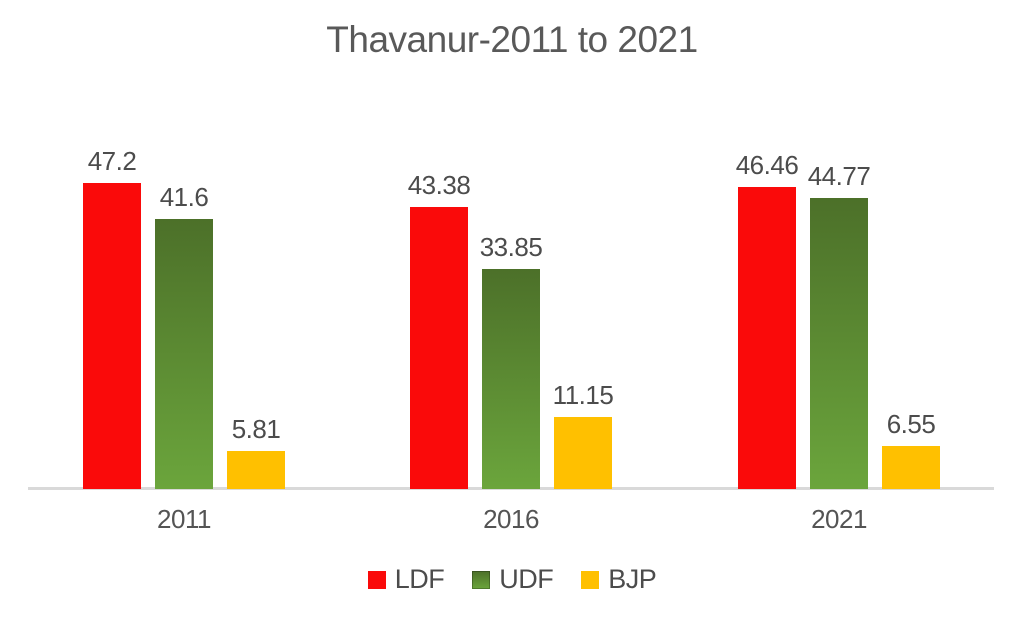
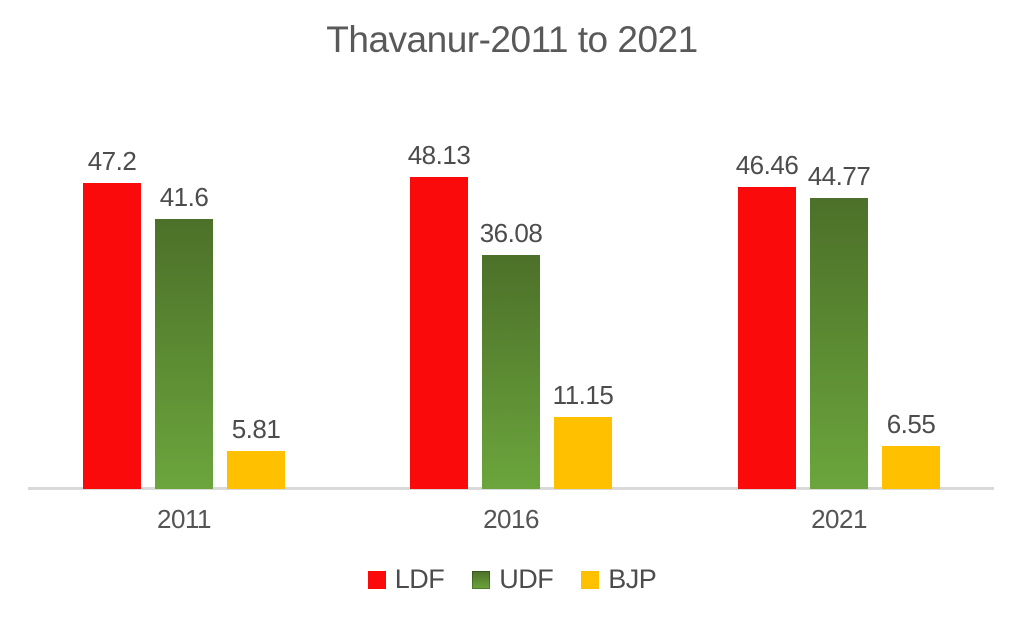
LDF/2016: 43.38 -> 48.13
UDF/2016: 33.85 -> 36.08
